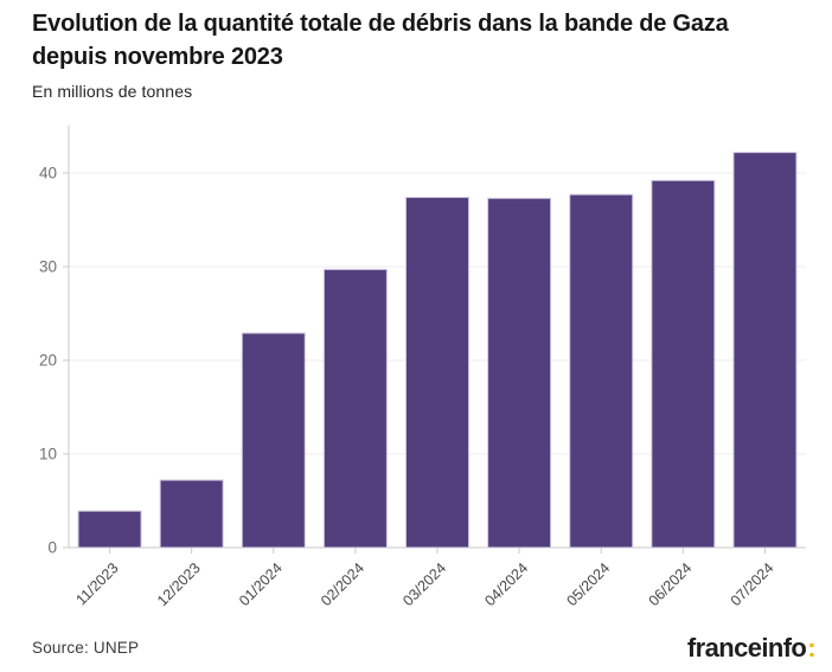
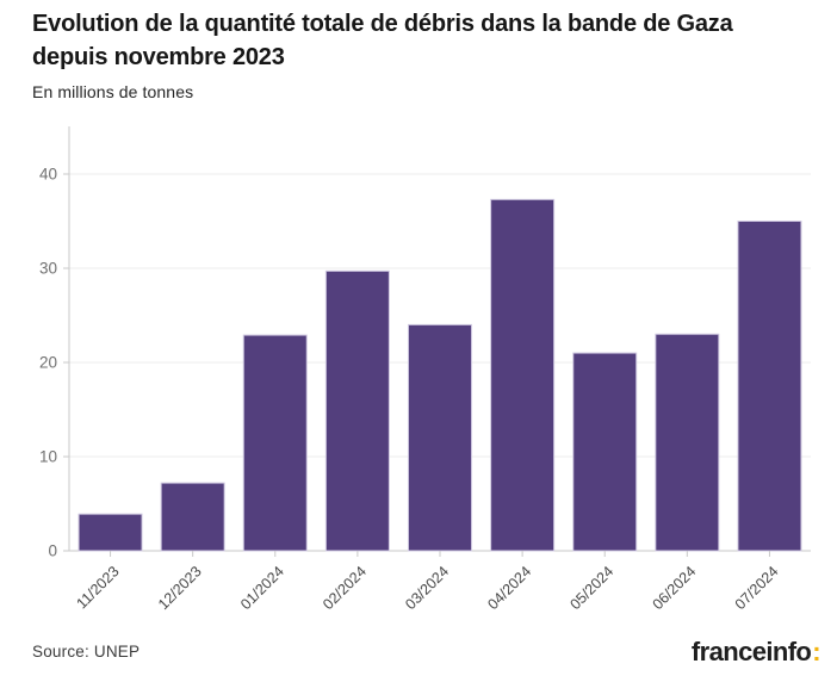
03/2024: 37 -> 24
05/2024: 38 -> 21
06/2024: 39 -> 23
07/2024: 42 -> 35
